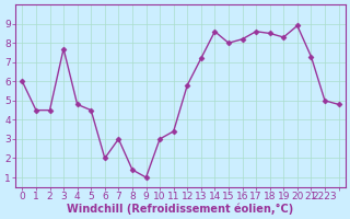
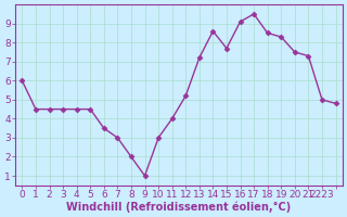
3: 7.7 -> 4.5
4: 4.8 -> 4.5
6: 2.0 -> 3.5
8: 1.4 -> 2.0
11: 3.4 -> 4.0
12: 5.8 -> 5.2
15: 8.0 -> 7.7
16: 8.2 -> 9.1
17: 8.6 -> 9.5
20: 8.9 -> 7.5
